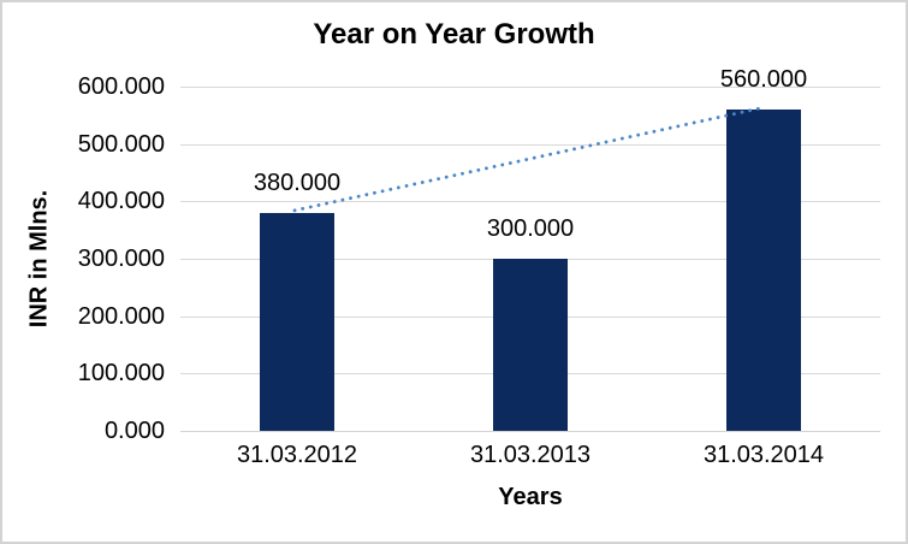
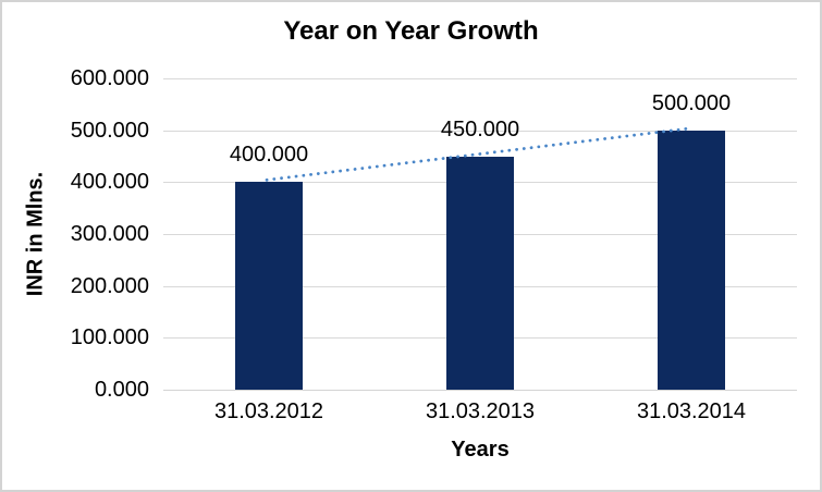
31.03.2012: 380.000 -> 400.000
31.03.2013: 300.000 -> 450.000
31.03.2014: 560.000 -> 500.000
